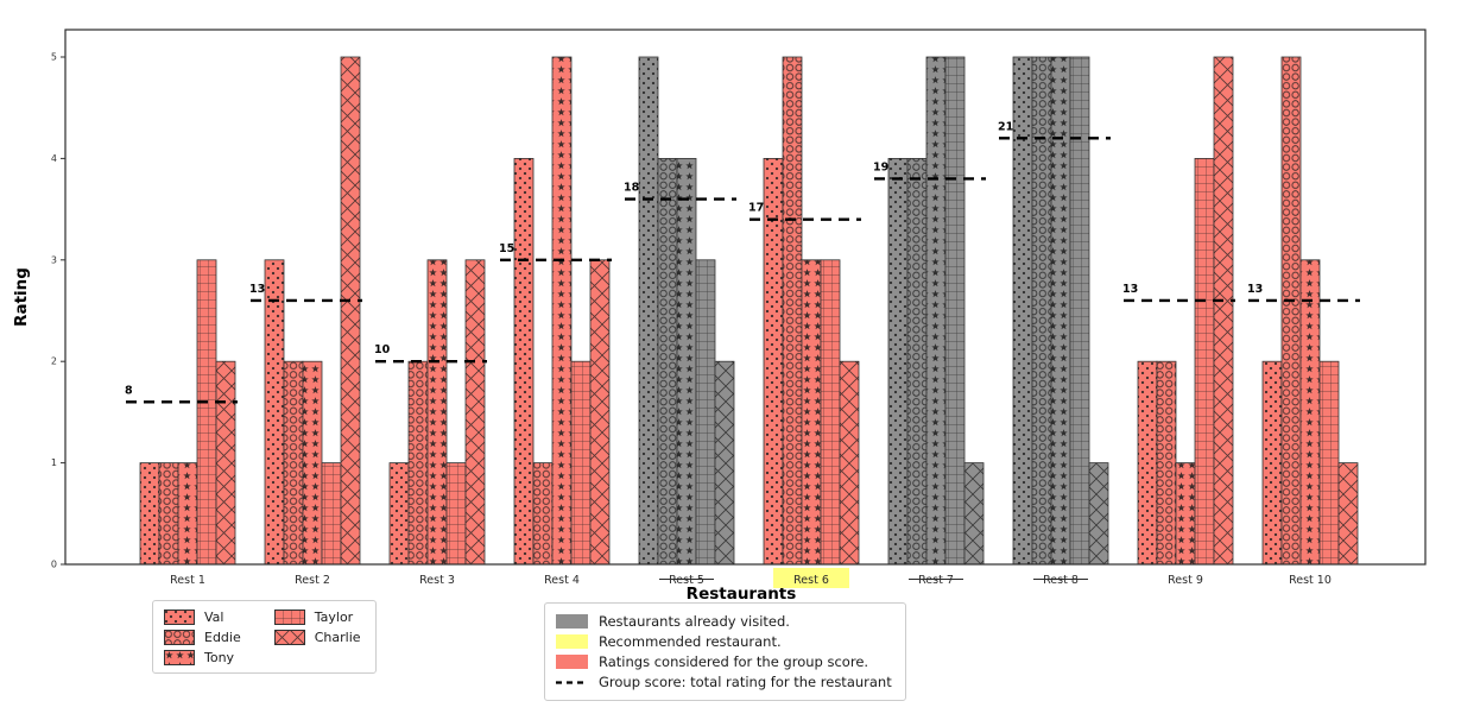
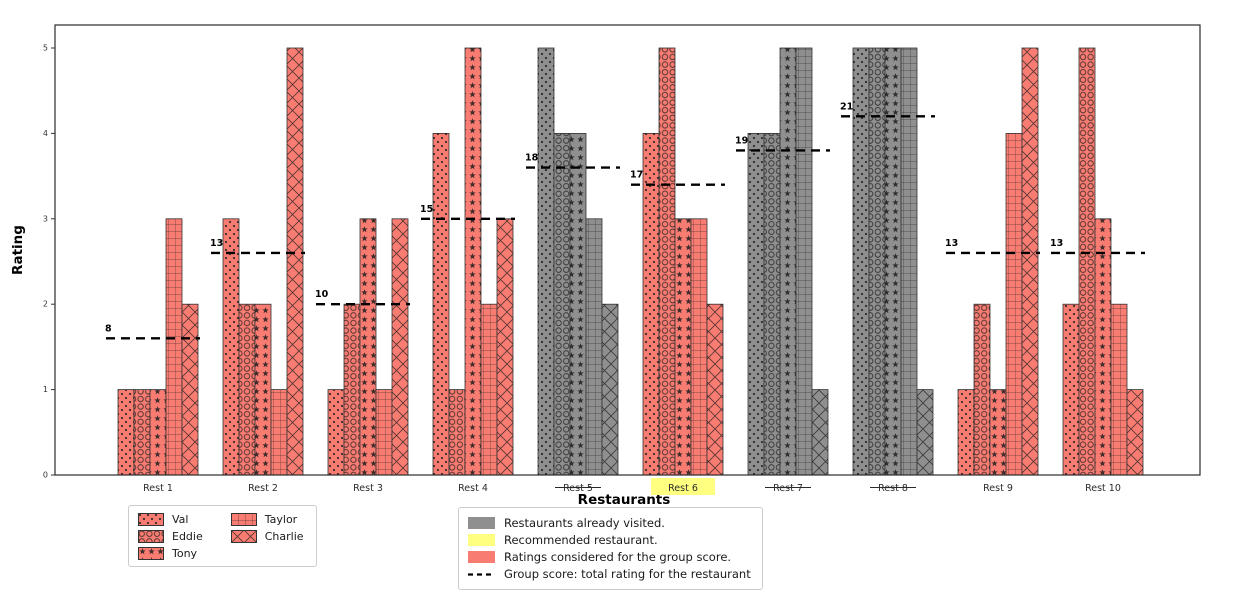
Val/Rest 9: 2 -> 1
